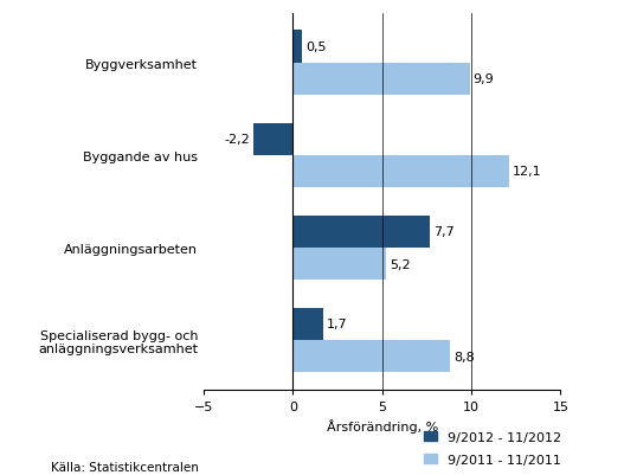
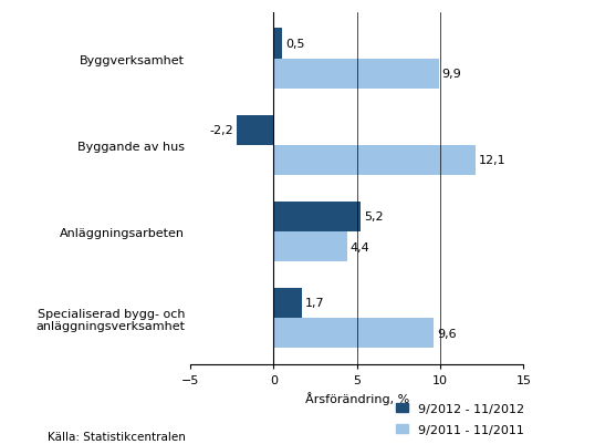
9/2012 - 11/2012/Anläggningsarbeten: 7,7 -> 5,2
9/2011 - 11/2011/Anläggningsarbeten: 5,2 -> 4,4
9/2011 - 11/2011/Specialiserad bygg- och anläggningsverksamhet: 8,8 -> 9,6
